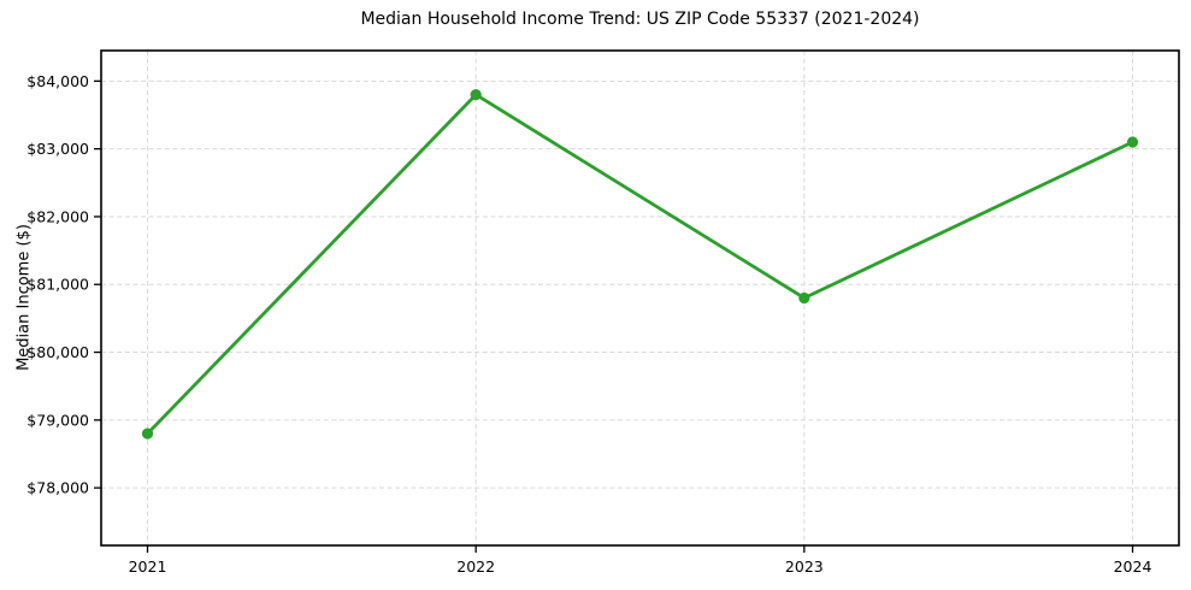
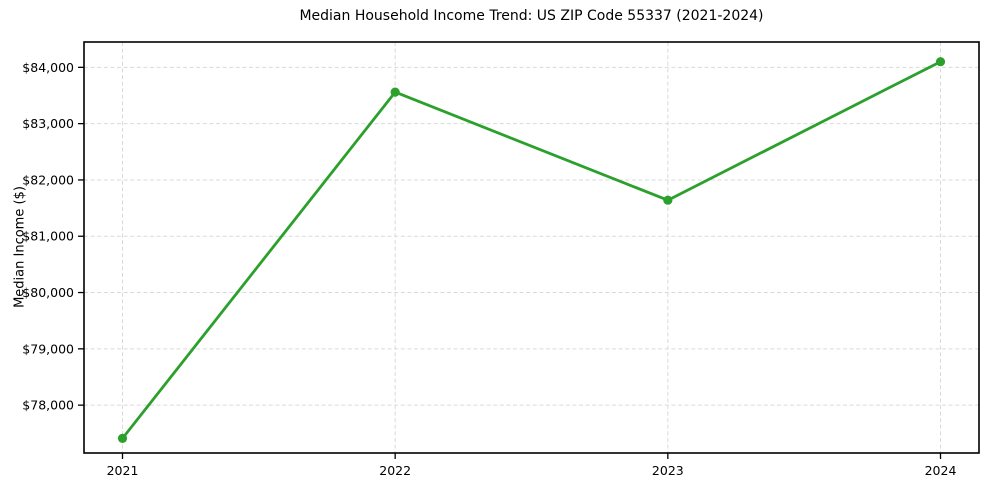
2021: $78800 -> $77400
2022: $83800 -> $83600
2023: $80800 -> $81600
2024: $83100 -> $84100
